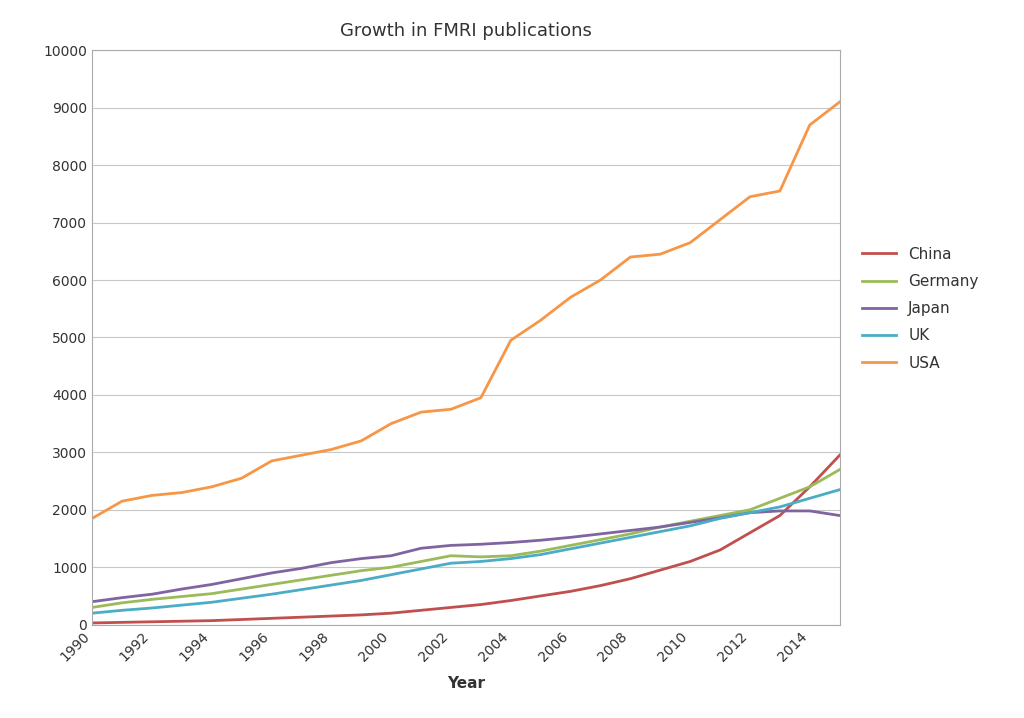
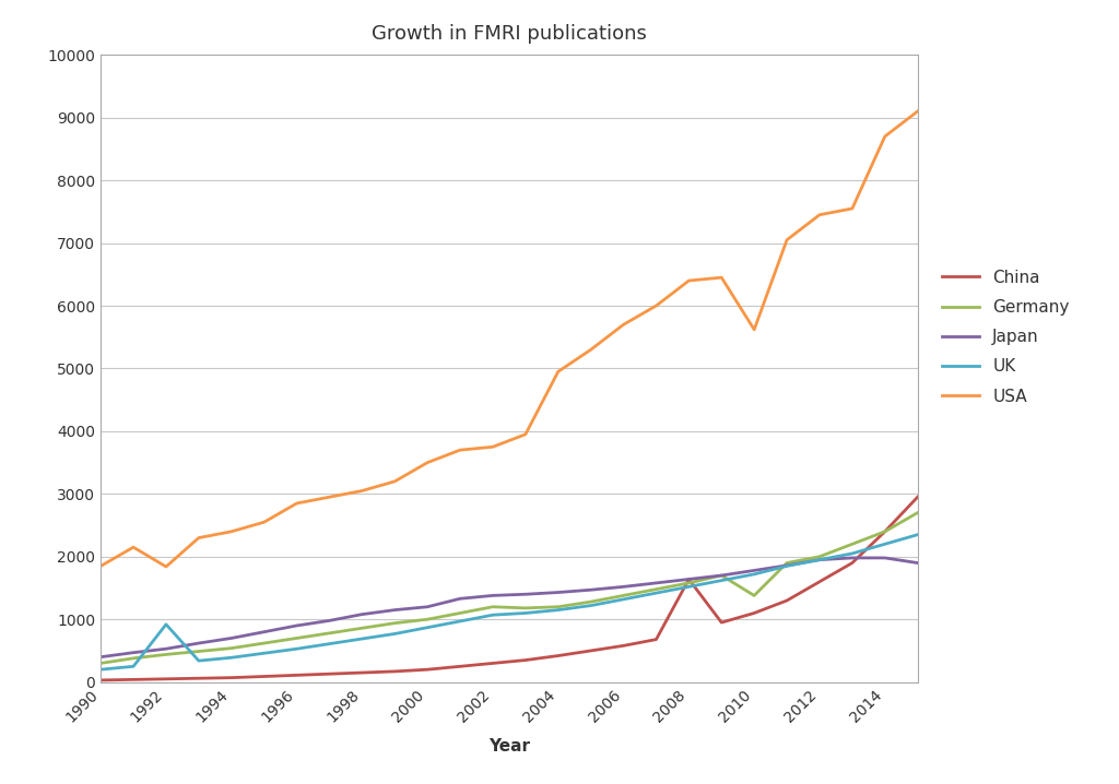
UK/1992: 290 -> 920
USA/1992: 2250 -> 1840
China/2008: 800 -> 1640
Germany/2010: 1800 -> 1380
USA/2010: 6650 -> 5620
